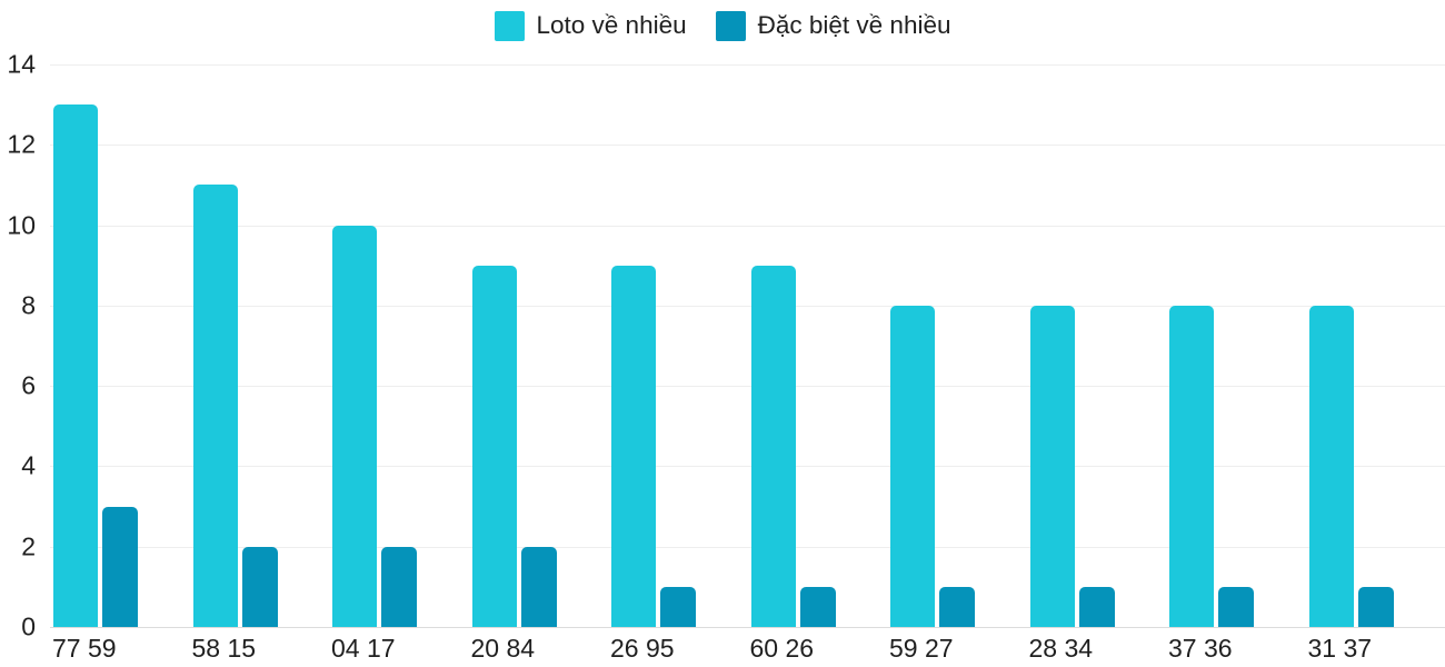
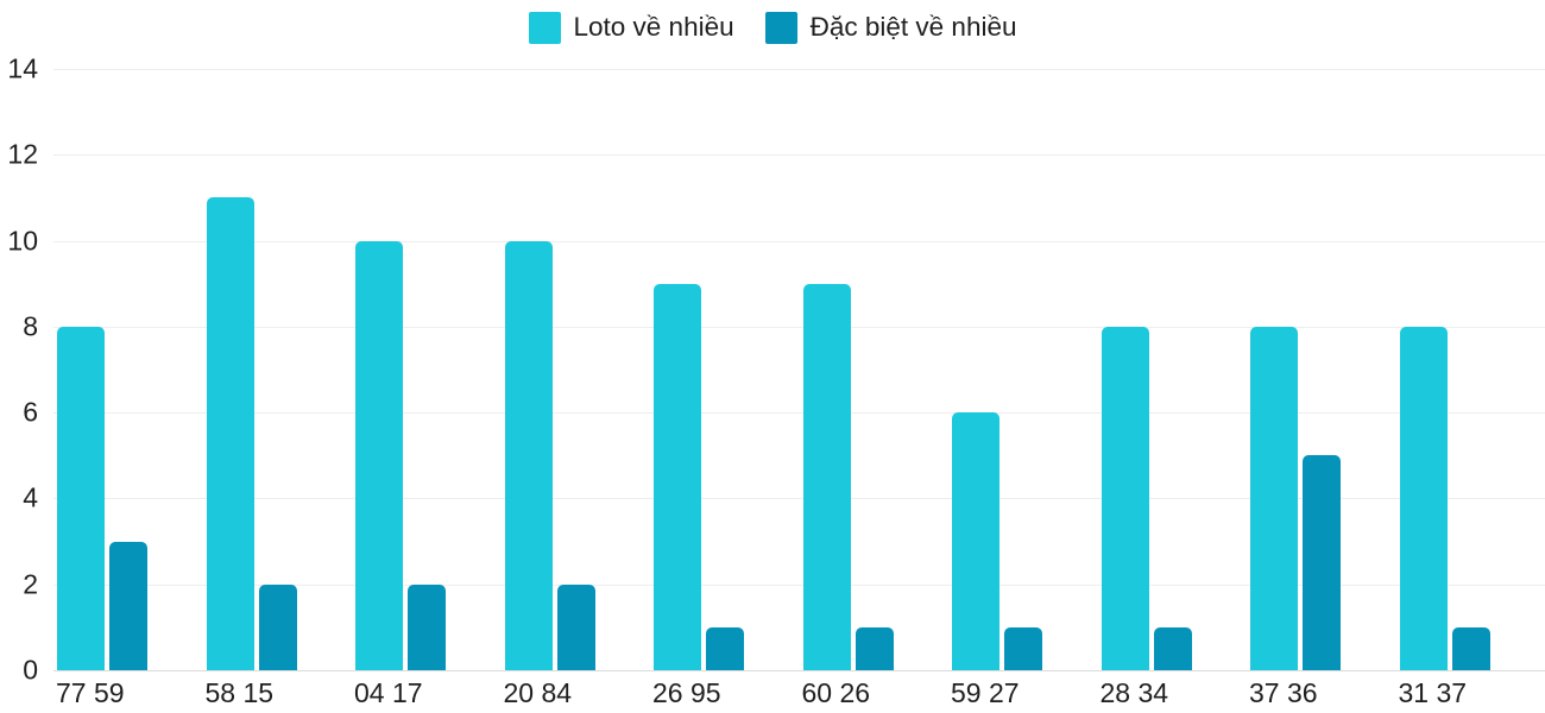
Loto về nhiều/77 59: 13 -> 8
Loto về nhiều/20 84: 9 -> 10
Loto về nhiều/59 27: 8 -> 6
Đặc biệt về nhiều/37 36: 1 -> 5
